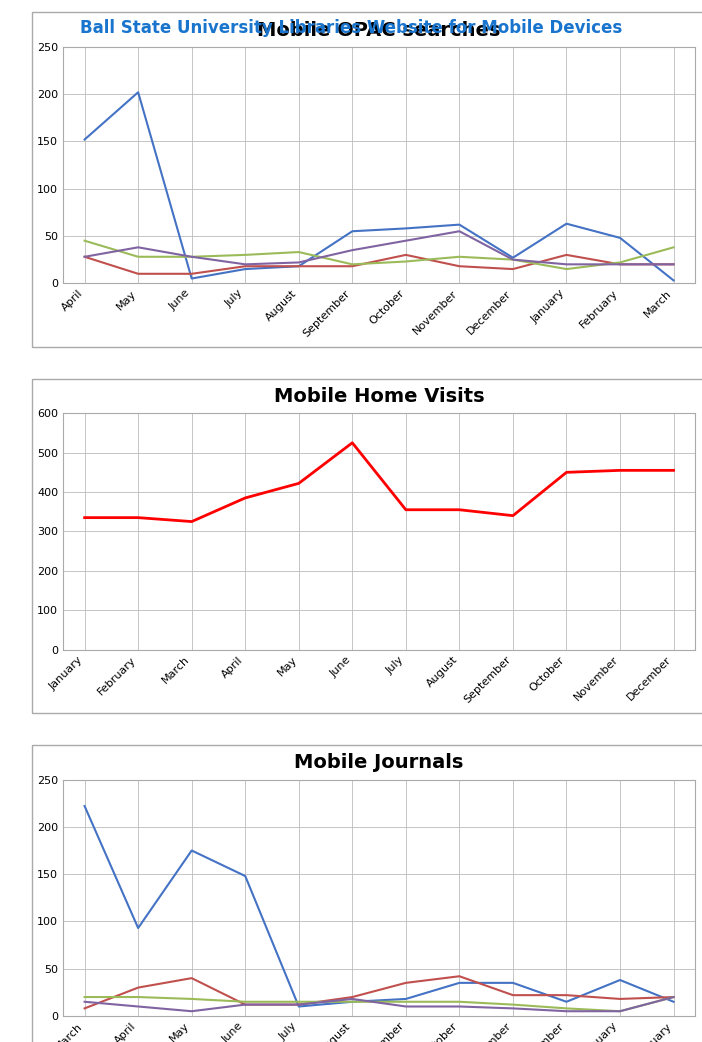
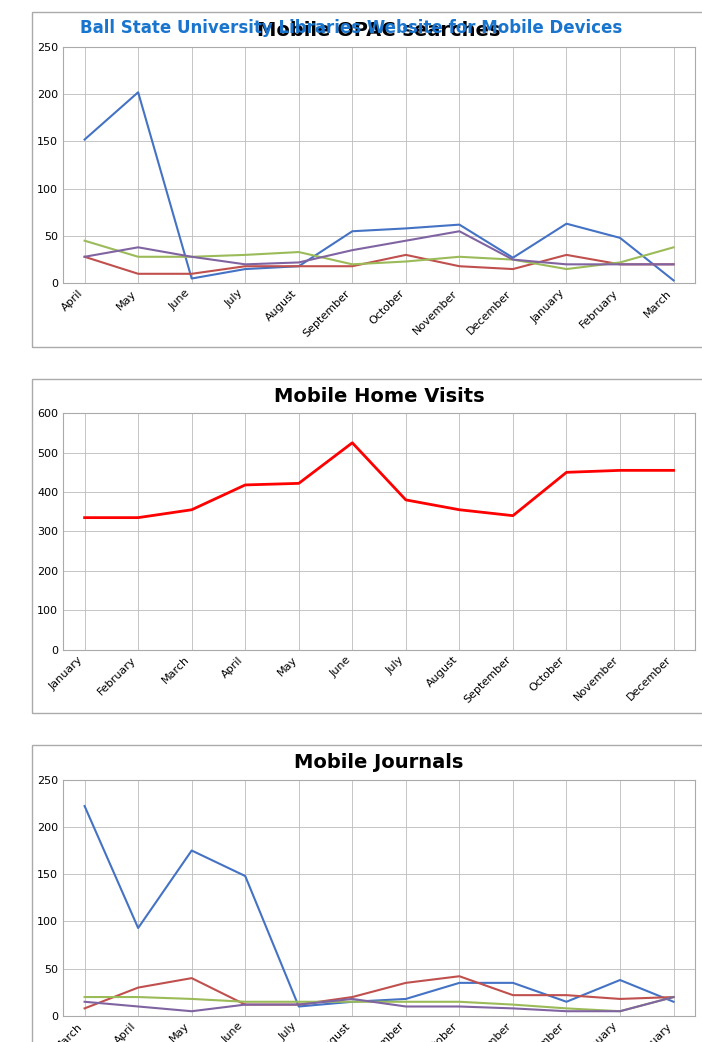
Mobile Home Visits/March: 325 -> 355
Mobile Home Visits/April: 385 -> 418
Mobile Home Visits/July: 355 -> 380
